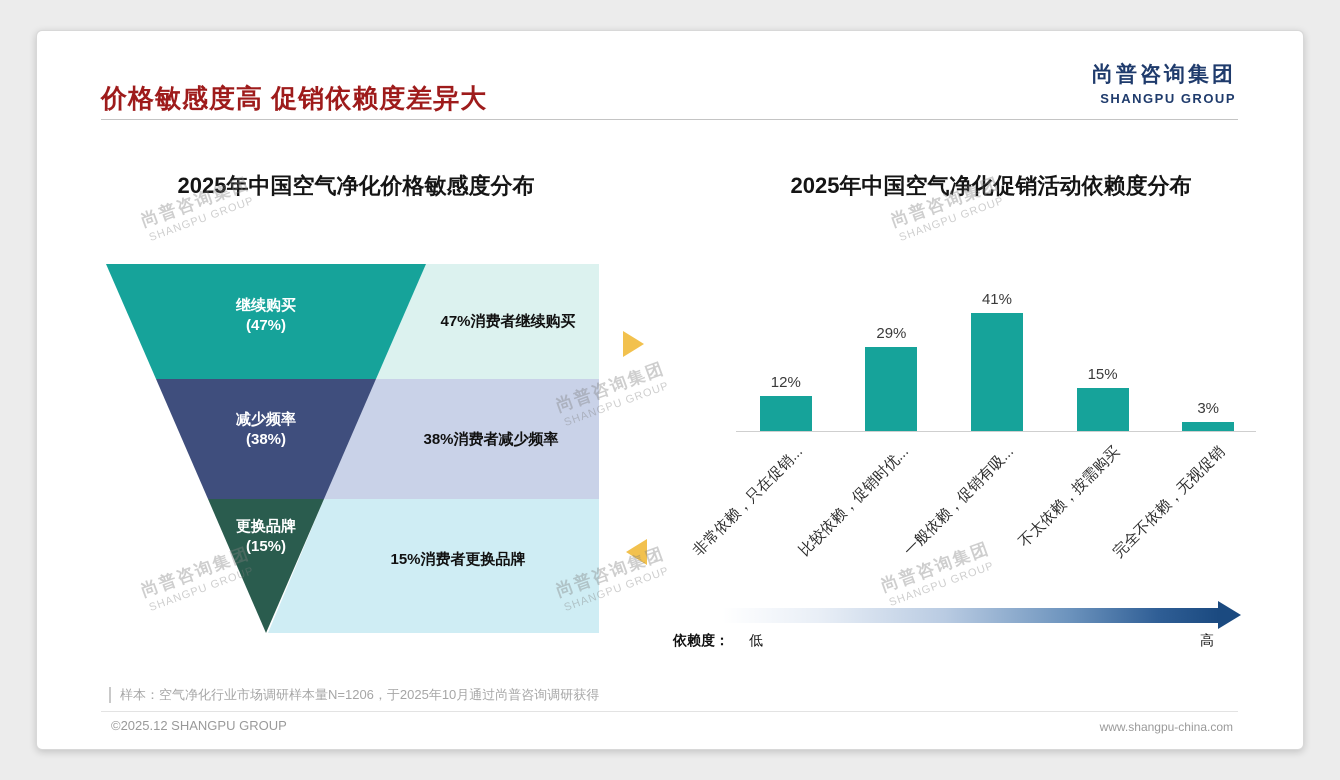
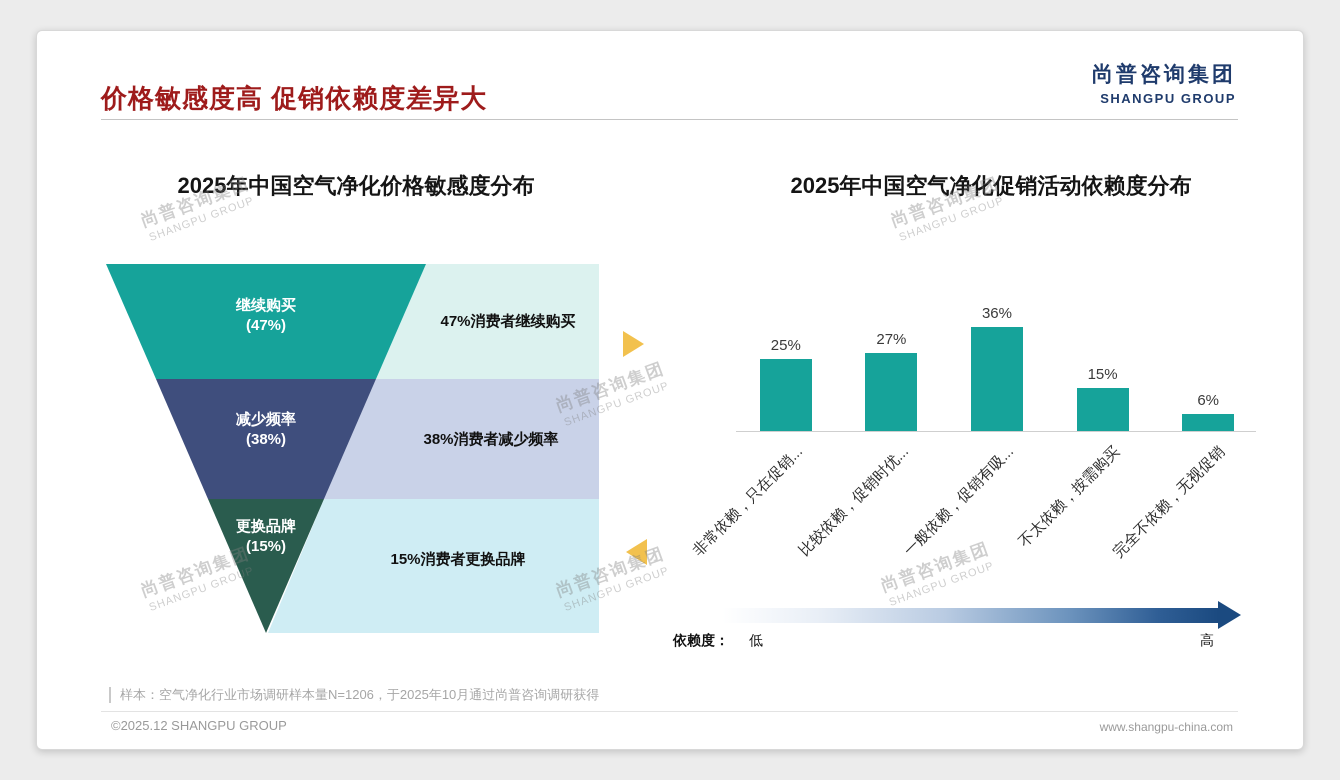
2025年中国空气净化促销活动依赖度分布/非常依赖，只在促销...: 12% -> 25%
2025年中国空气净化促销活动依赖度分布/比较依赖，促销时优...: 29% -> 27%
2025年中国空气净化促销活动依赖度分布/一般依赖，促销有吸...: 41% -> 36%
2025年中国空气净化促销活动依赖度分布/完全不依赖，无视促销: 3% -> 6%
